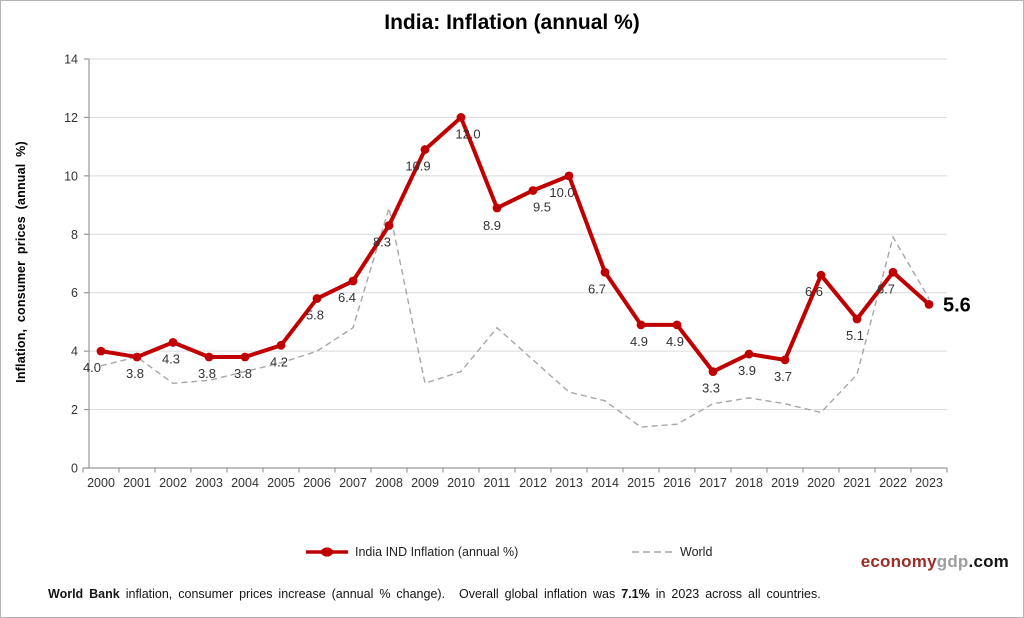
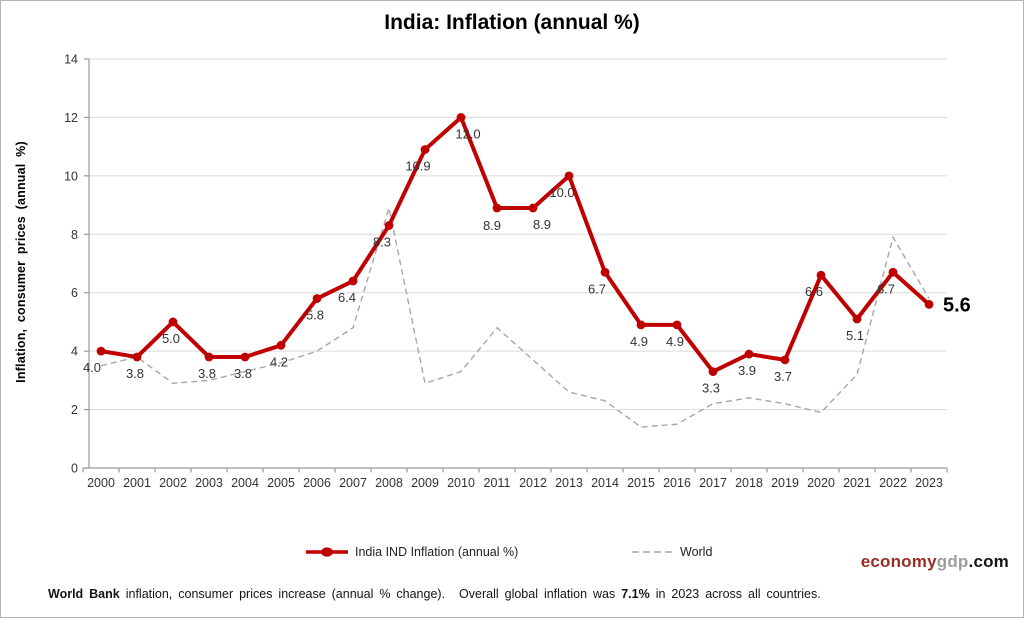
India IND Inflation (annual %)/2002: 4.3 -> 5.0
India IND Inflation (annual %)/2012: 9.5 -> 8.9
